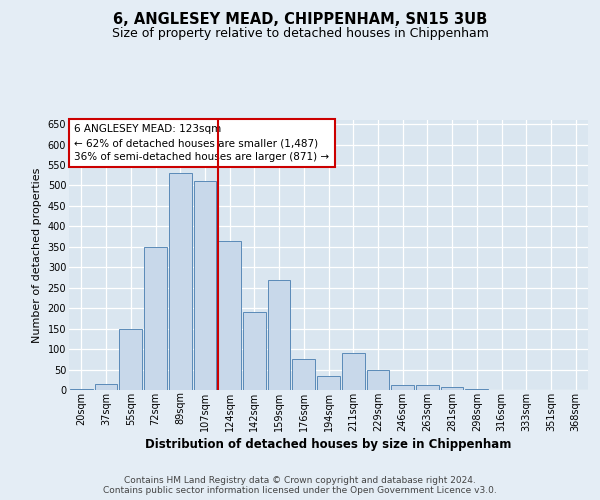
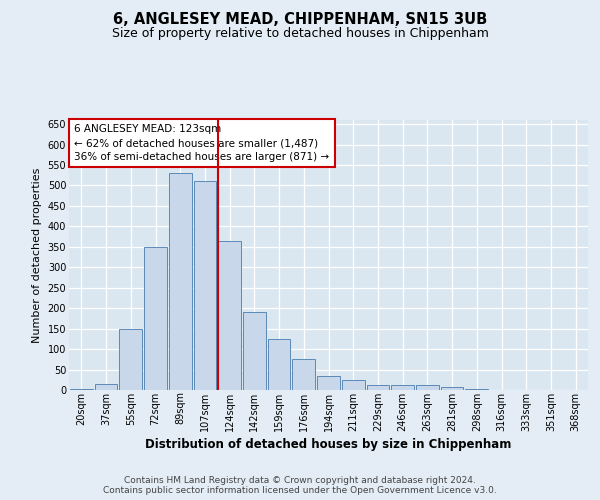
159sqm: 270 -> 125
211sqm: 90 -> 25
229sqm: 50 -> 13
